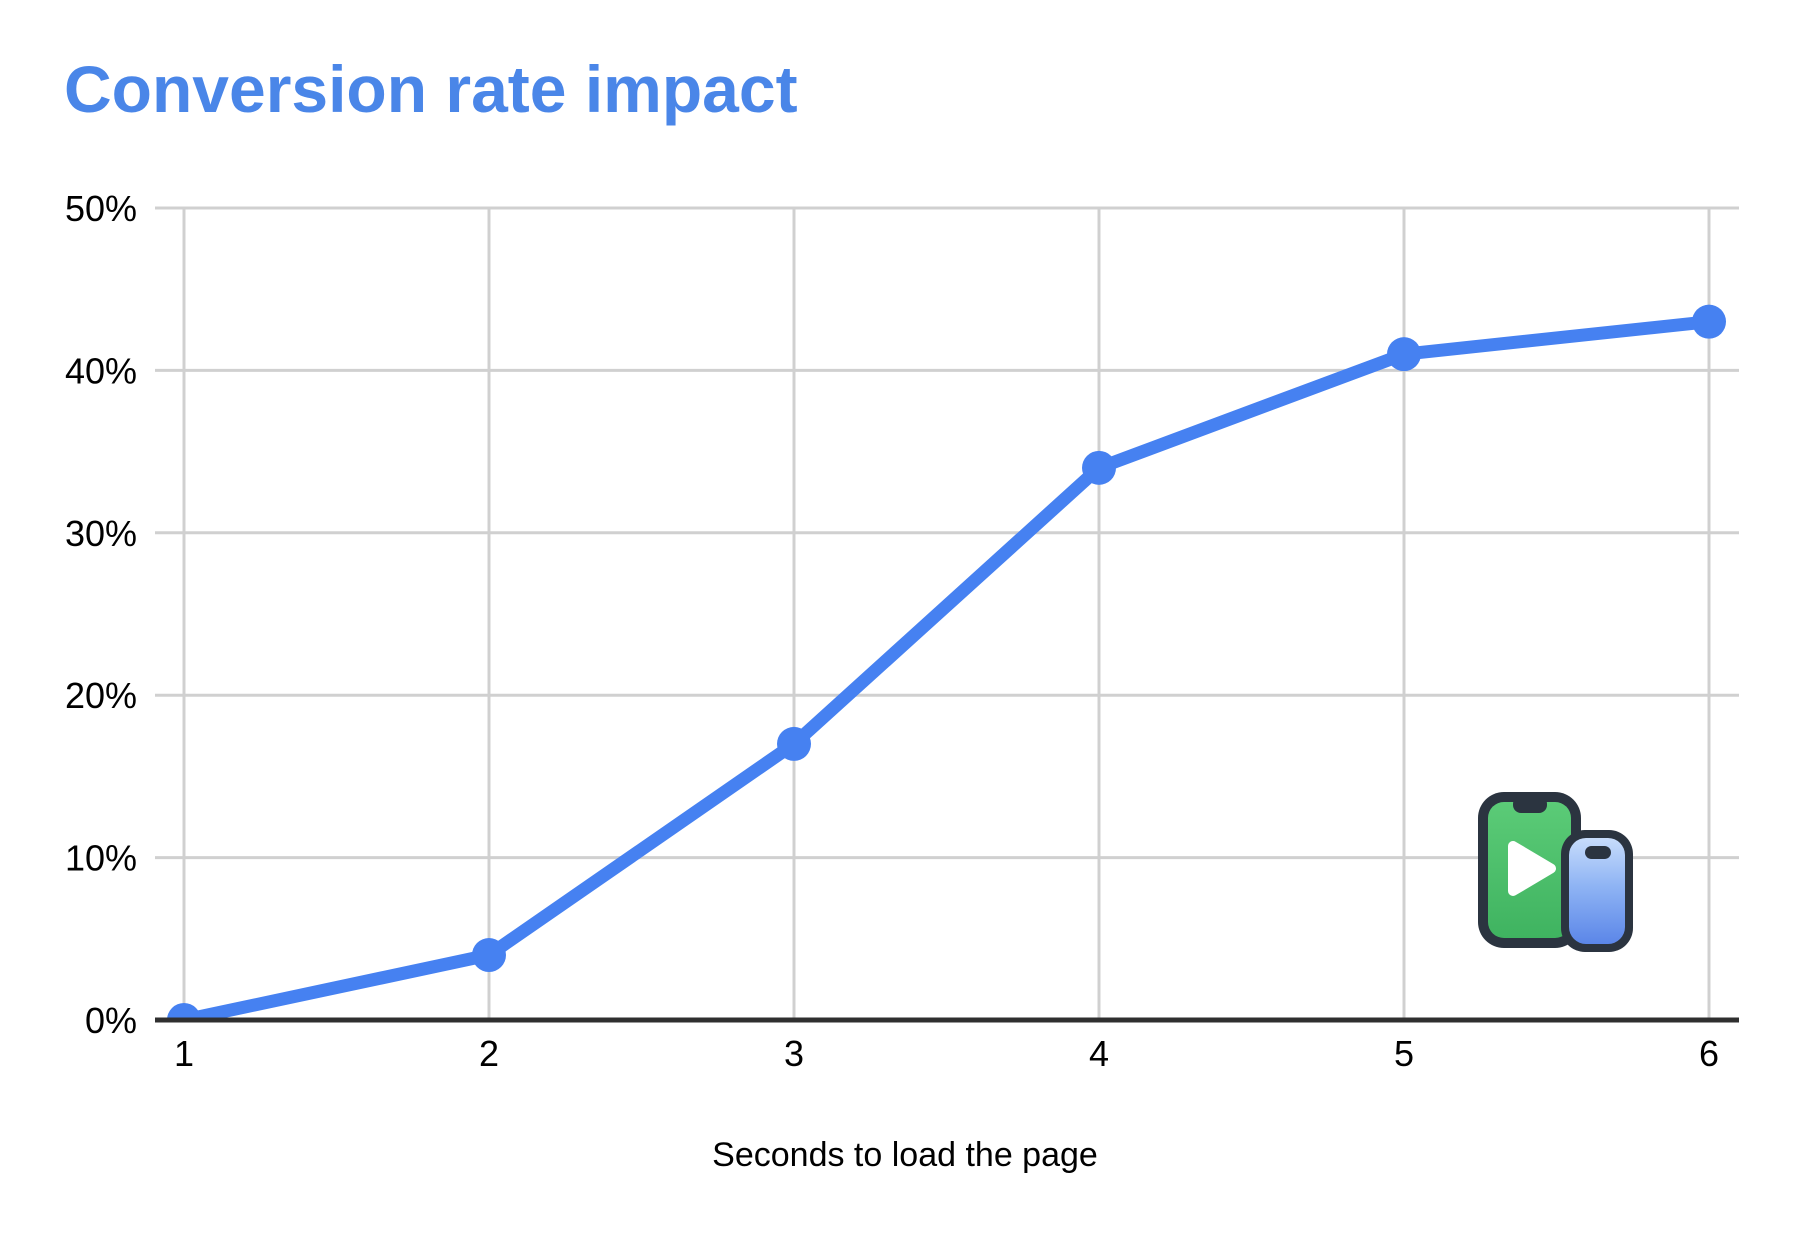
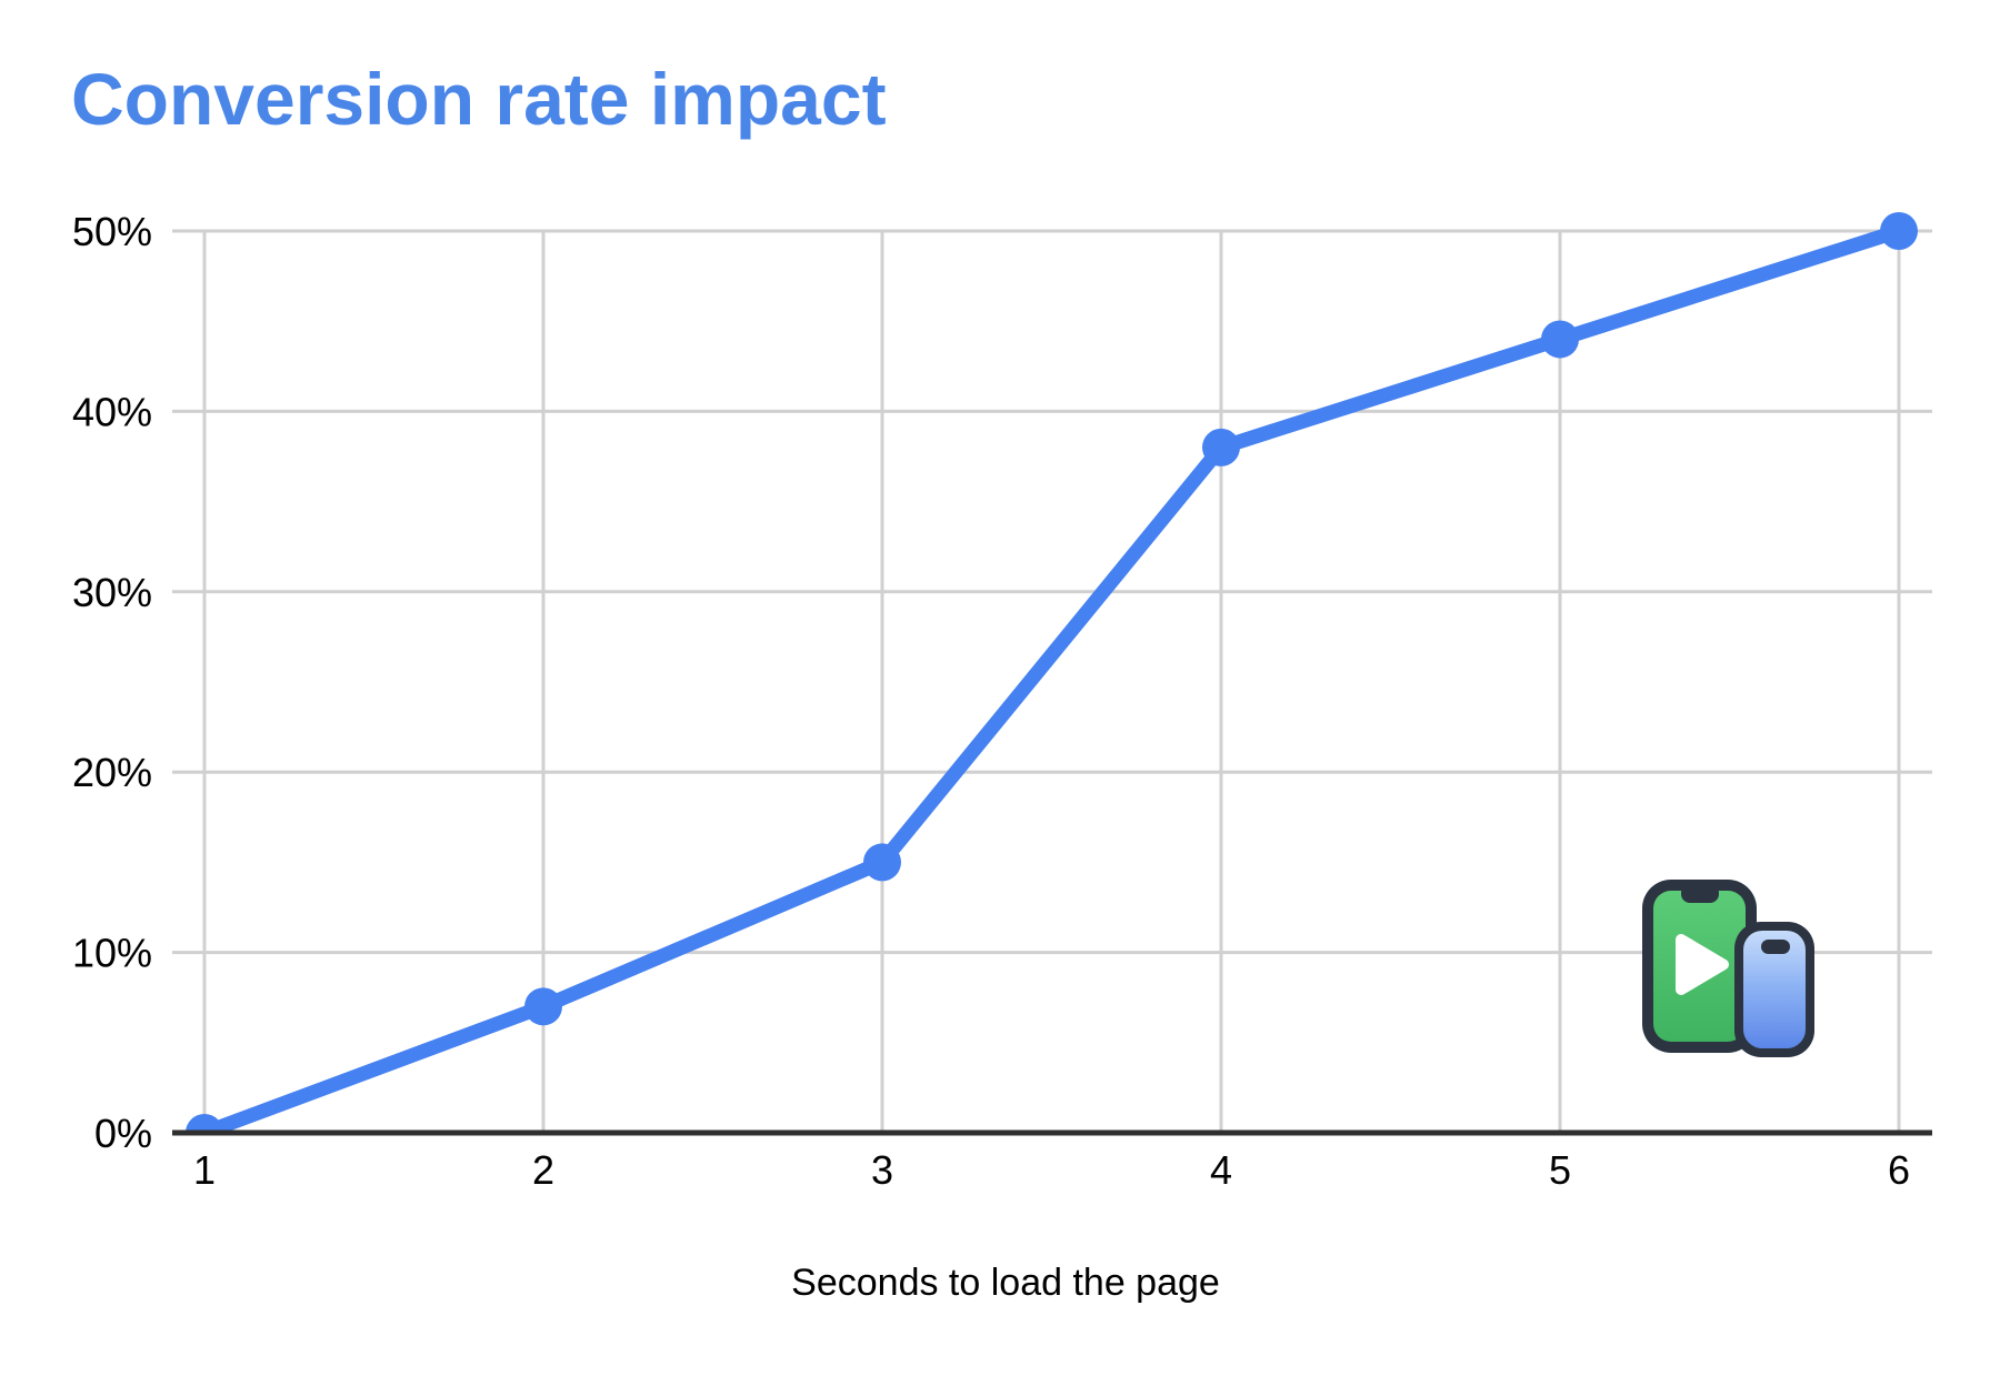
2: 4% -> 7%
3: 17% -> 15%
4: 34% -> 38%
5: 41% -> 44%
6: 43% -> 50%
